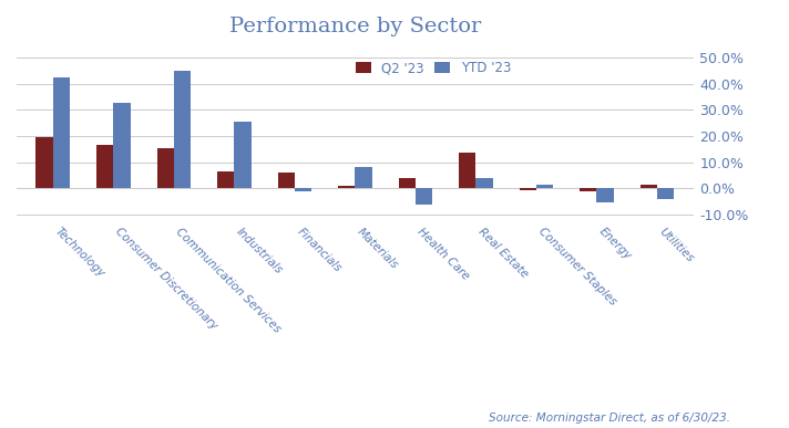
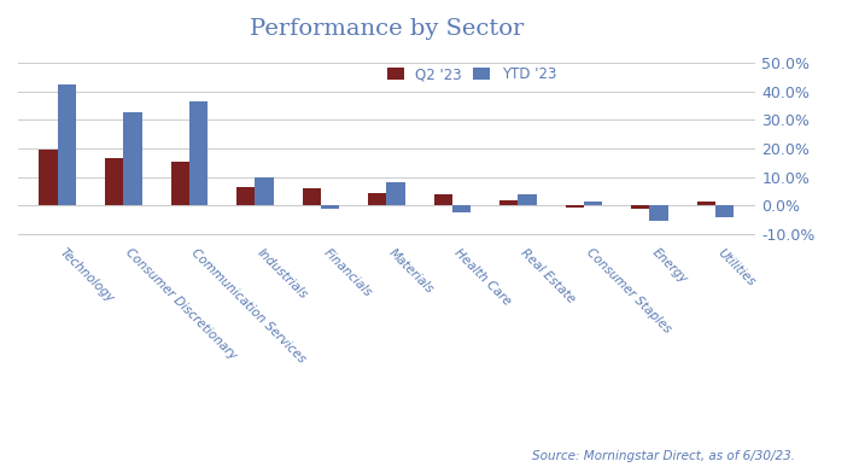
YTD '23/Communication Services: 45.0% -> 36.5%
YTD '23/Industrials: 25.5% -> 10.0%
Q2 '23/Materials: 1.0% -> 4.5%
YTD '23/Health Care: -6.0% -> -2.5%
Q2 '23/Real Estate: 13.5% -> 2.0%
